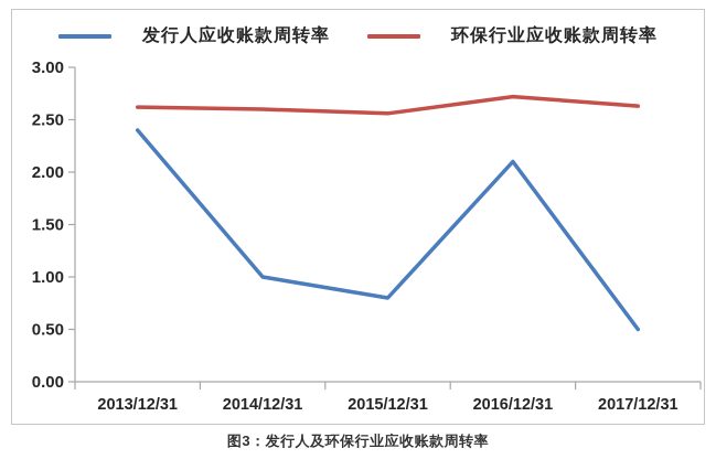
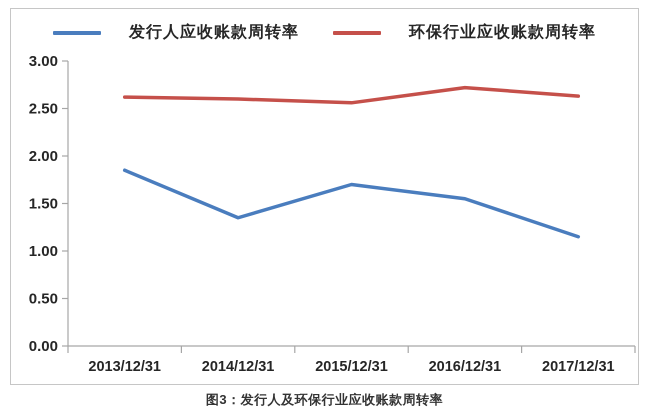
发行人应收账款周转率/2013/12/31: 2.4 -> 1.9
发行人应收账款周转率/2014/12/31: 1.0 -> 1.4
发行人应收账款周转率/2015/12/31: 0.8 -> 1.7
发行人应收账款周转率/2016/12/31: 2.1 -> 1.6
发行人应收账款周转率/2017/12/31: 0.5 -> 1.1
